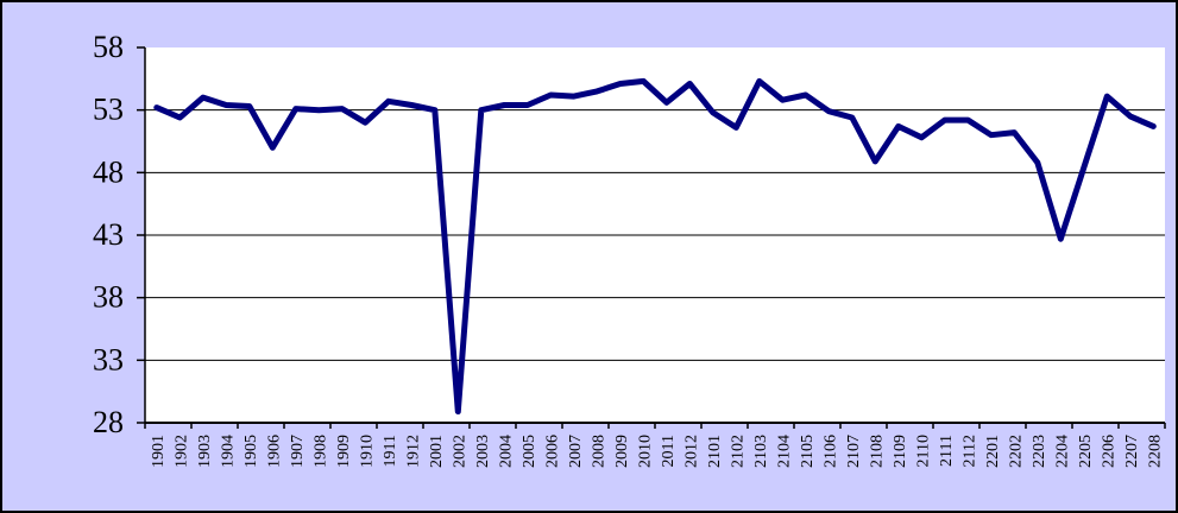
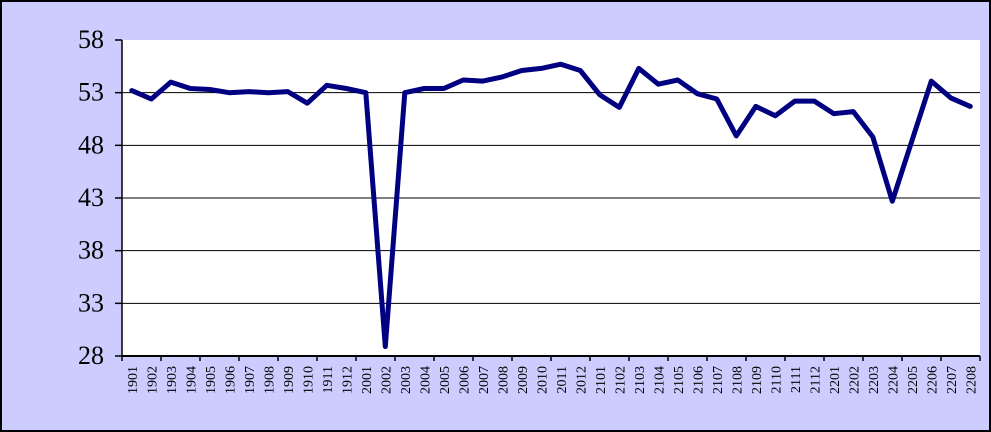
1906: 50.0 -> 53.0
2011: 53.6 -> 55.7
